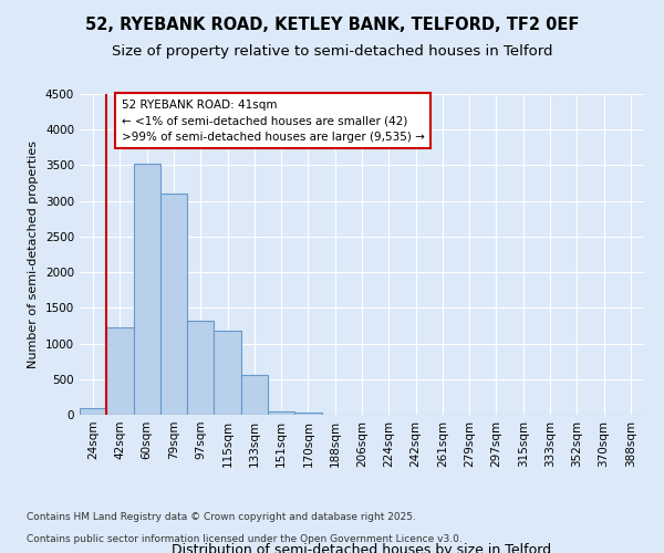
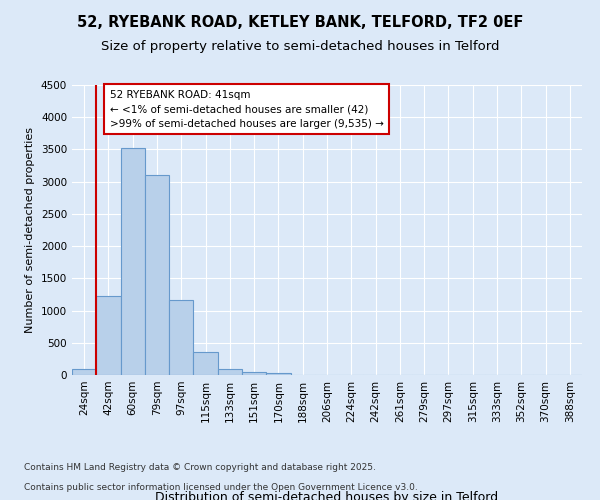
97sqm: 1320 -> 1160
115sqm: 1180 -> 350
133sqm: 560 -> 100
